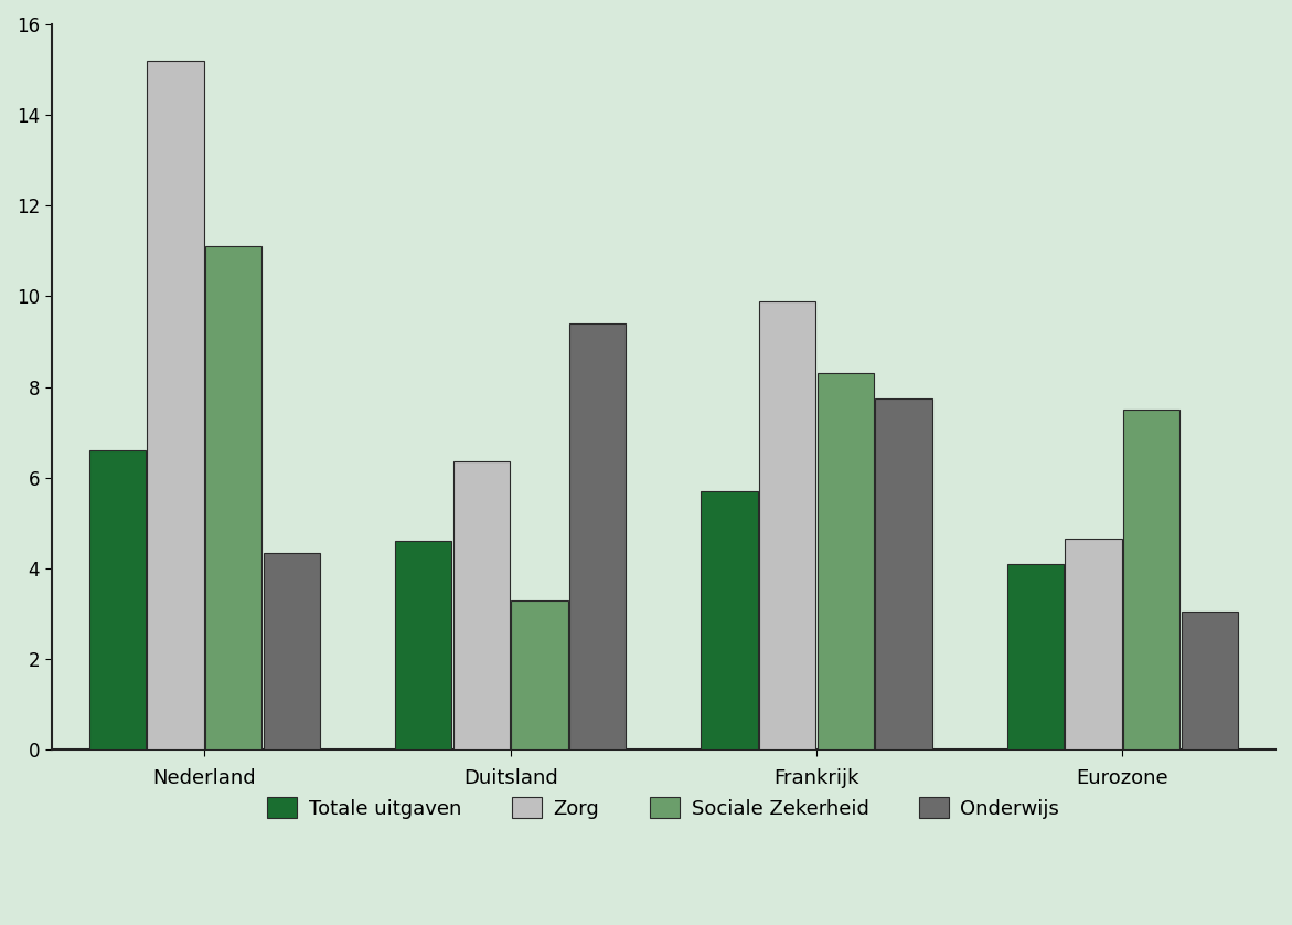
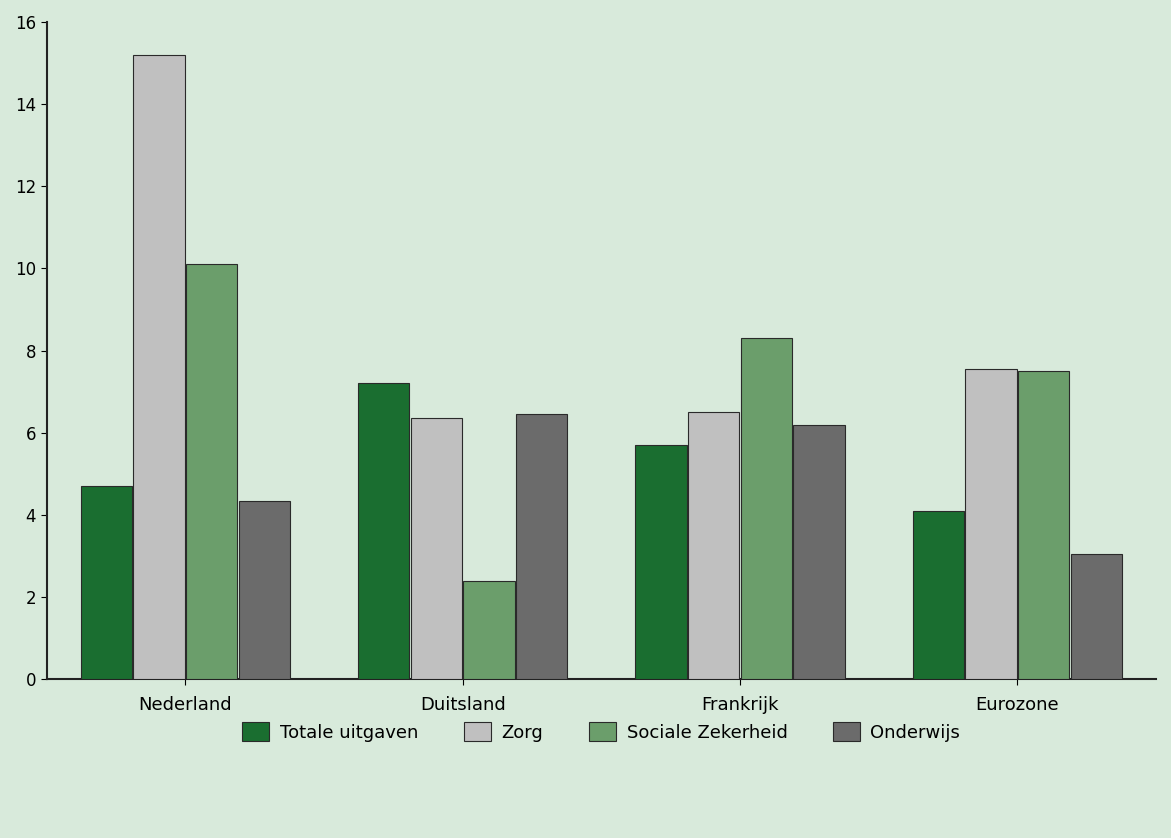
Totale uitgaven/Nederland: 6.6 -> 4.7
Sociale Zekerheid/Nederland: 11.1 -> 10.1
Totale uitgaven/Duitsland: 4.6 -> 7.2
Sociale Zekerheid/Duitsland: 3.3 -> 2.4
Onderwijs/Duitsland: 9.40 -> 6.45
Zorg/Frankrijk: 9.90 -> 6.50
Onderwijs/Frankrijk: 7.75 -> 6.20
Zorg/Eurozone: 4.65 -> 7.55
